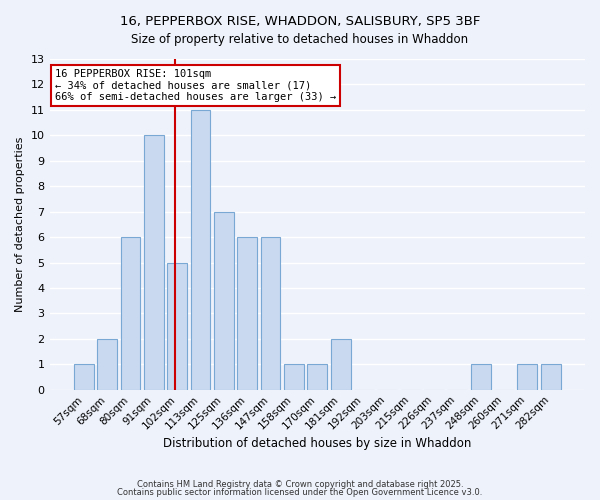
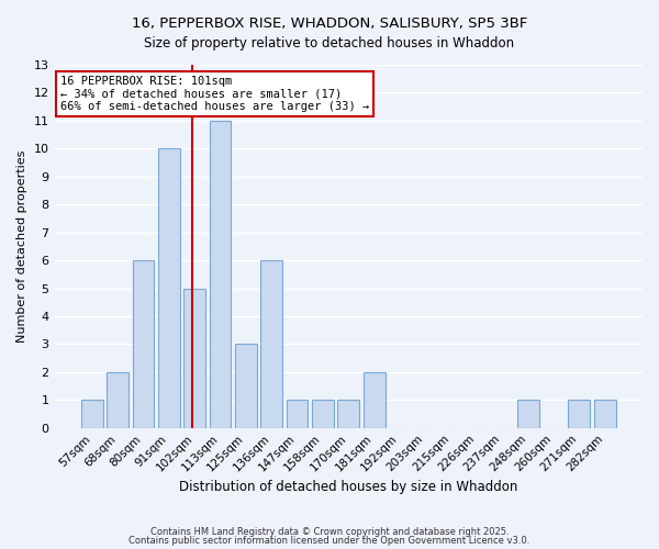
125sqm: 7 -> 3
147sqm: 6 -> 1
